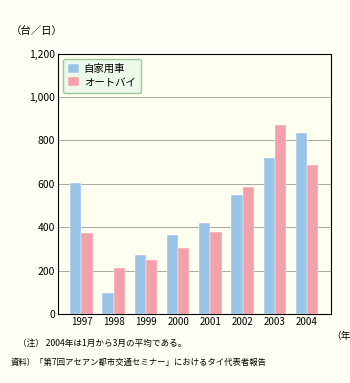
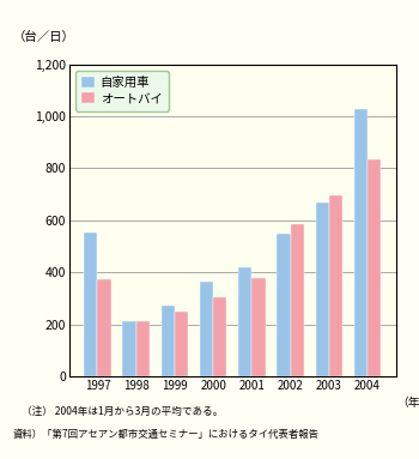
自家用車/1997: 605 -> 555
自家用車/1998: 95 -> 210
自家用車/2003: 720 -> 668
オートバイ/2003: 870 -> 695
自家用車/2004: 835 -> 1,030
オートバイ/2004: 685 -> 835
